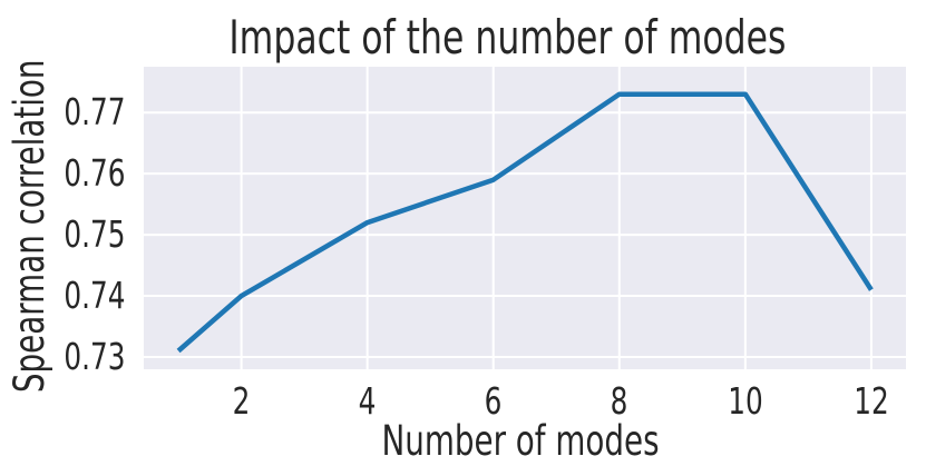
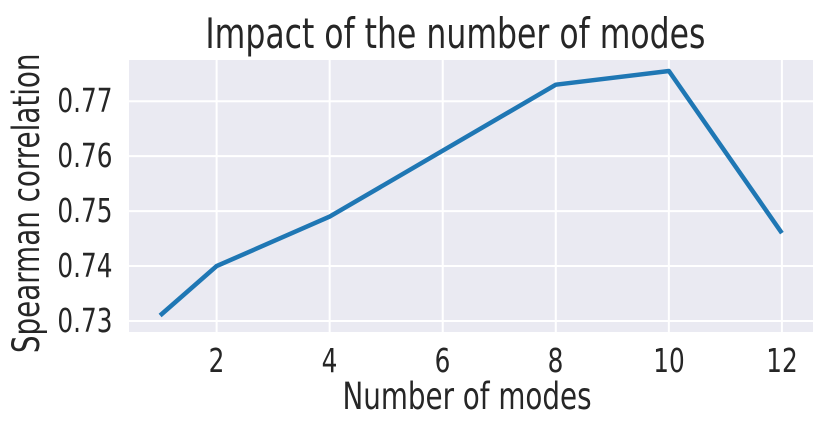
4: 0.752 -> 0.749
6: 0.759 -> 0.761
10: 0.773 -> 0.775
12: 0.741 -> 0.746
